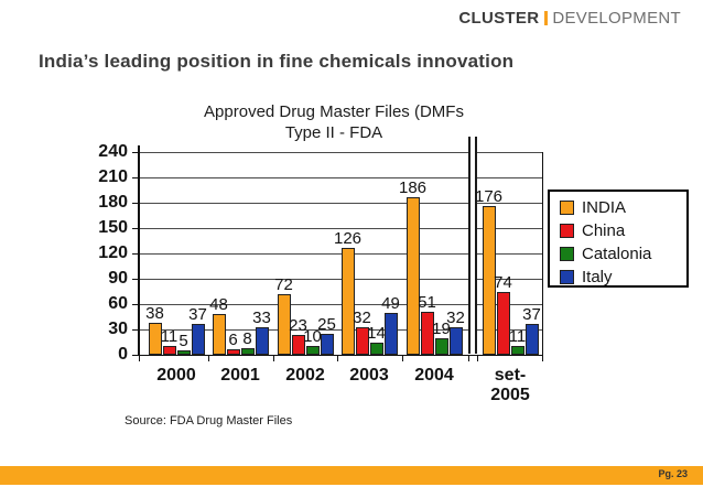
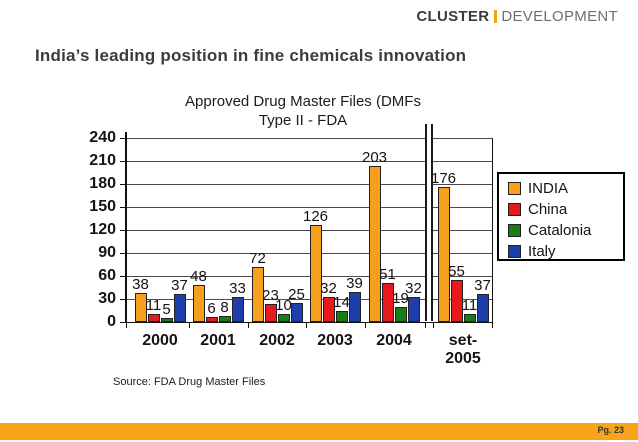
Italy/2003: 49 -> 39
INDIA/2004: 186 -> 203
China/set- 2005: 74 -> 55
